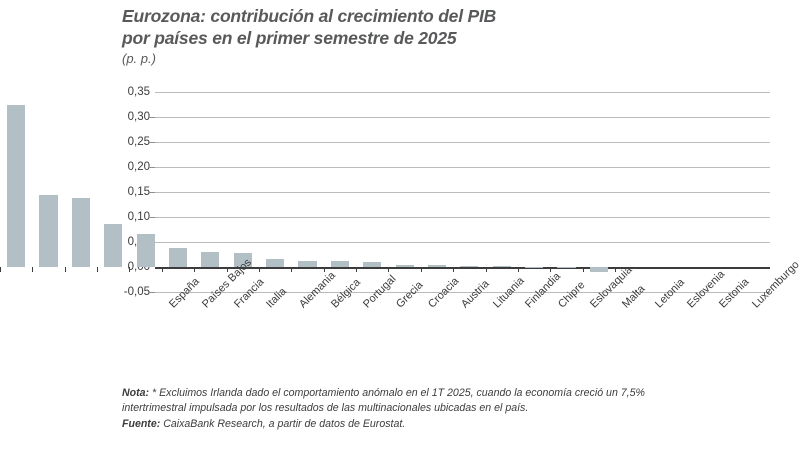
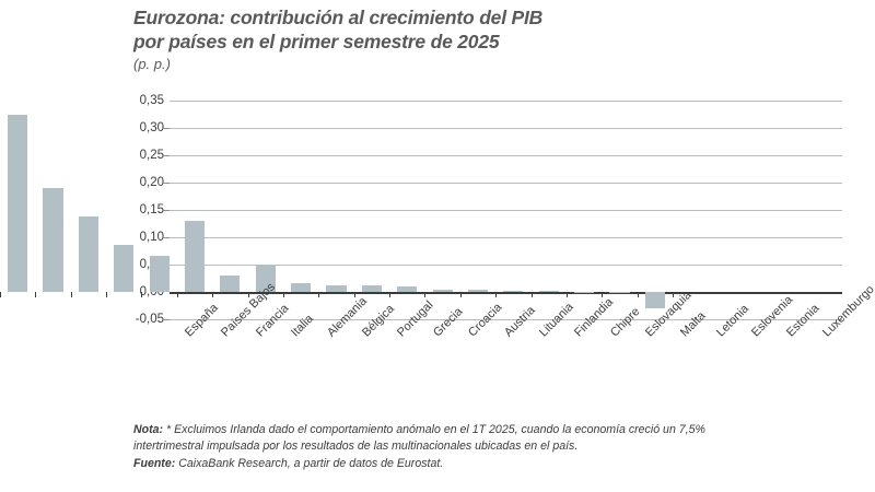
Países Bajos: 0,14 -> 0,19
Bélgica: 0,04 -> 0,13
Grecia: 0,03 -> 0,05
Luxemburgo: -0,01 -> -0,03
